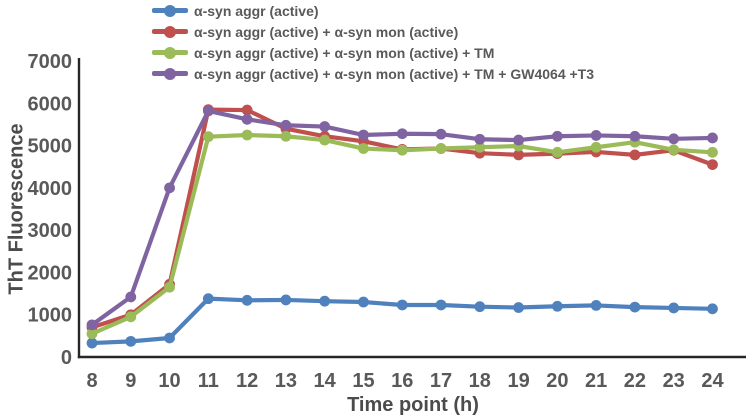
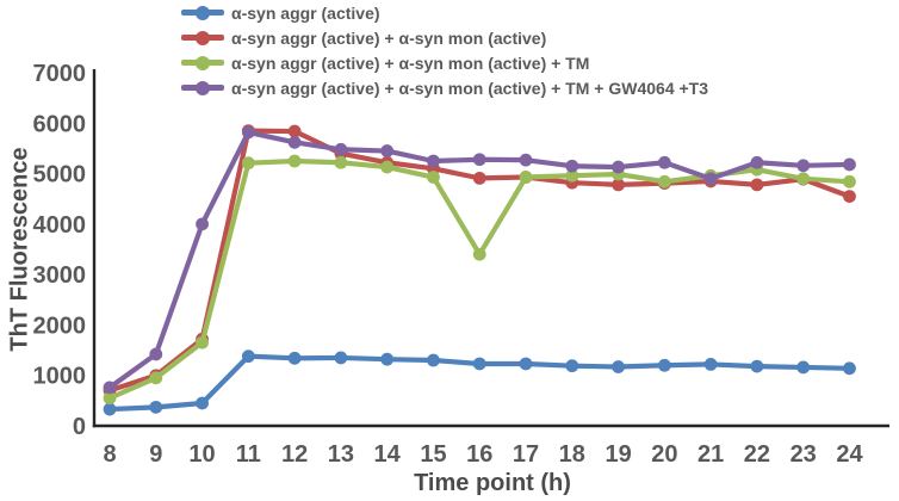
α-syn aggr (active) + α-syn mon (active) + TM/16: 4900 -> 3400
α-syn aggr (active) + α-syn mon (active) + TM + GW4064 +T3/21: 5200 -> 4900
